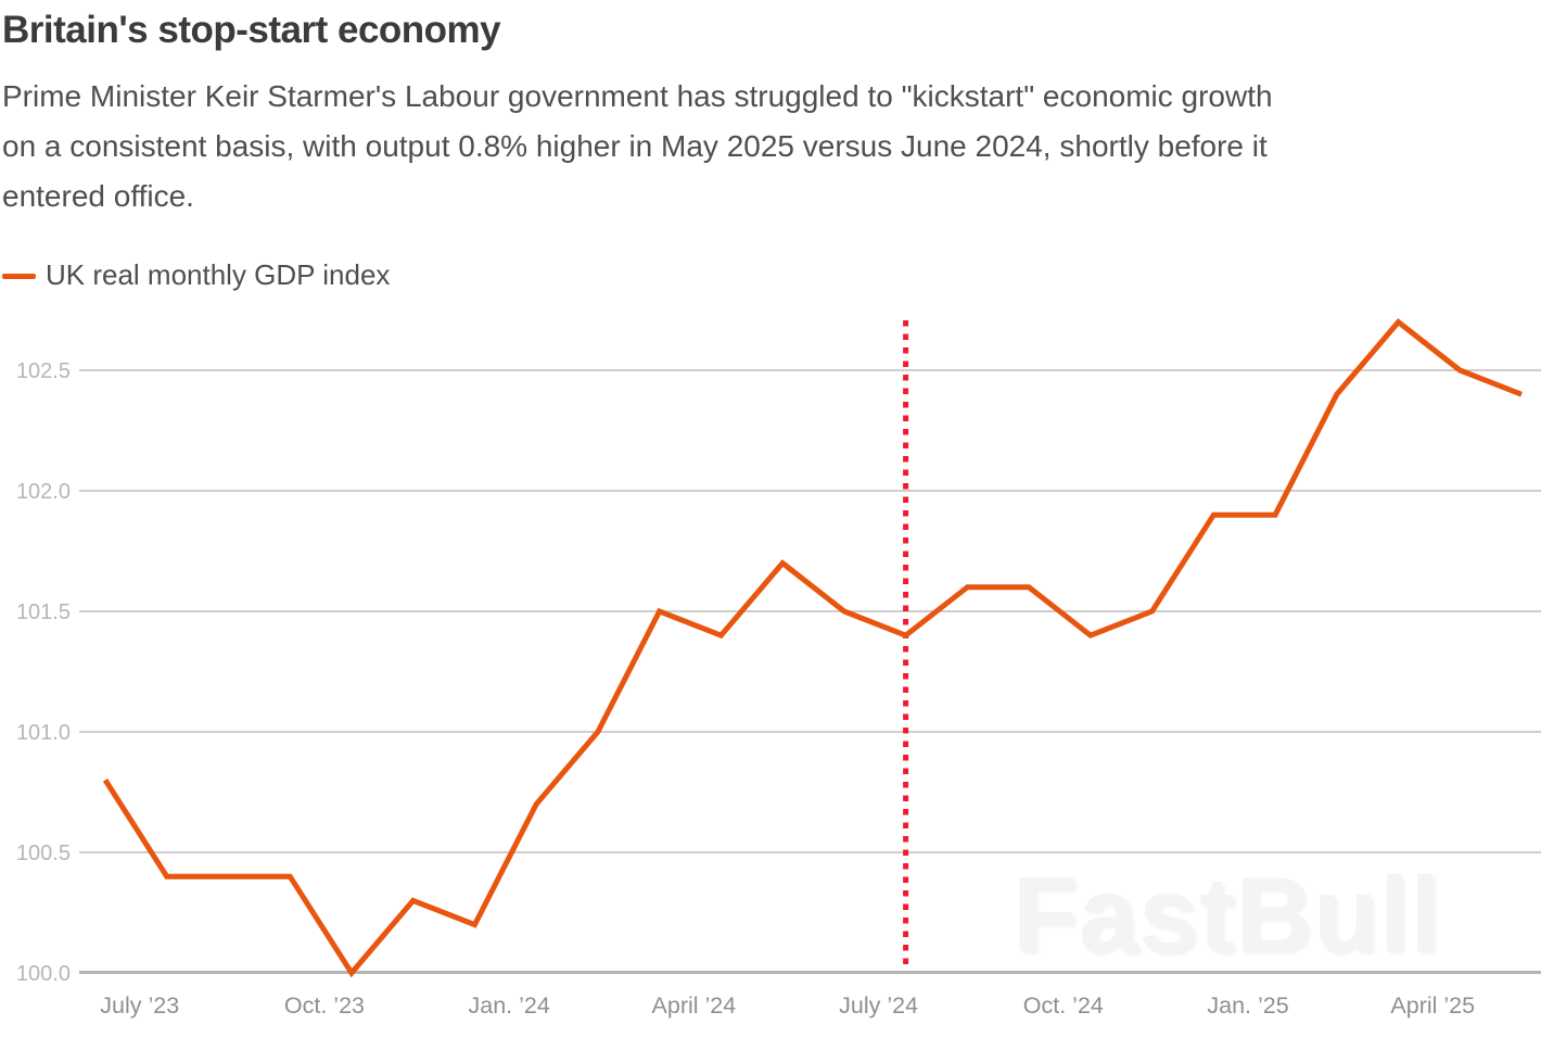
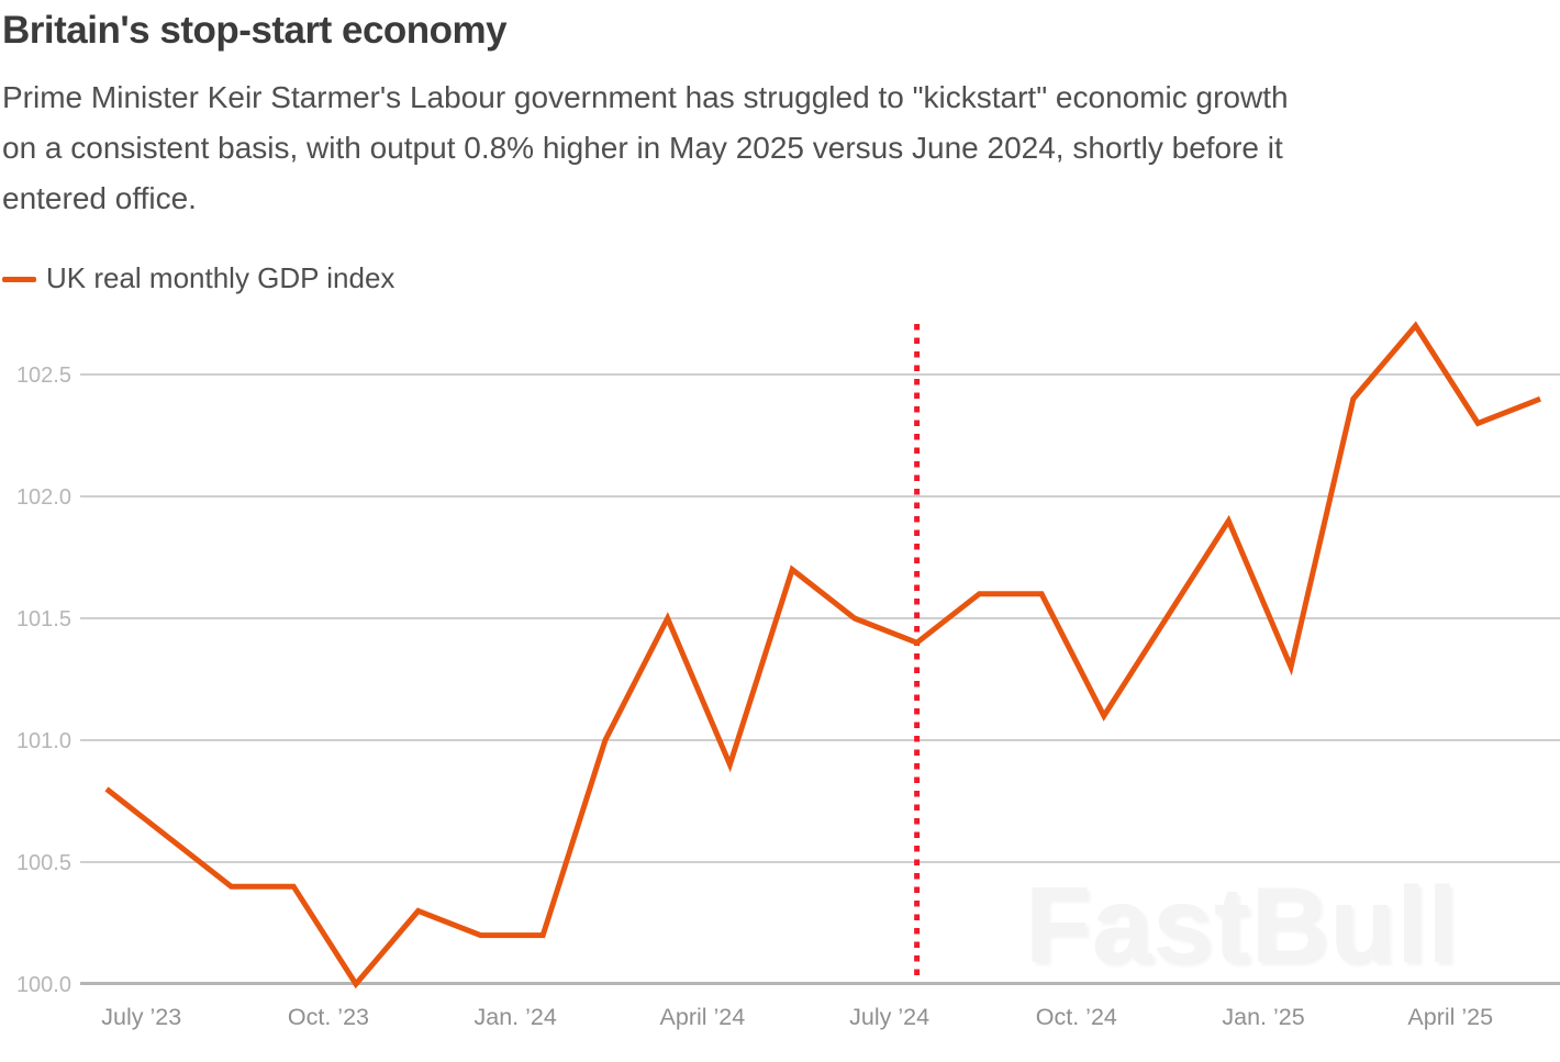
July ’23: 100.4 -> 100.6
Jan. ’24: 100.7 -> 100.2
April ’24: 101.4 -> 100.9
Oct. ’24: 101.4 -> 101.1
Jan. ’25: 101.9 -> 101.3
April ’25: 102.5 -> 102.3
